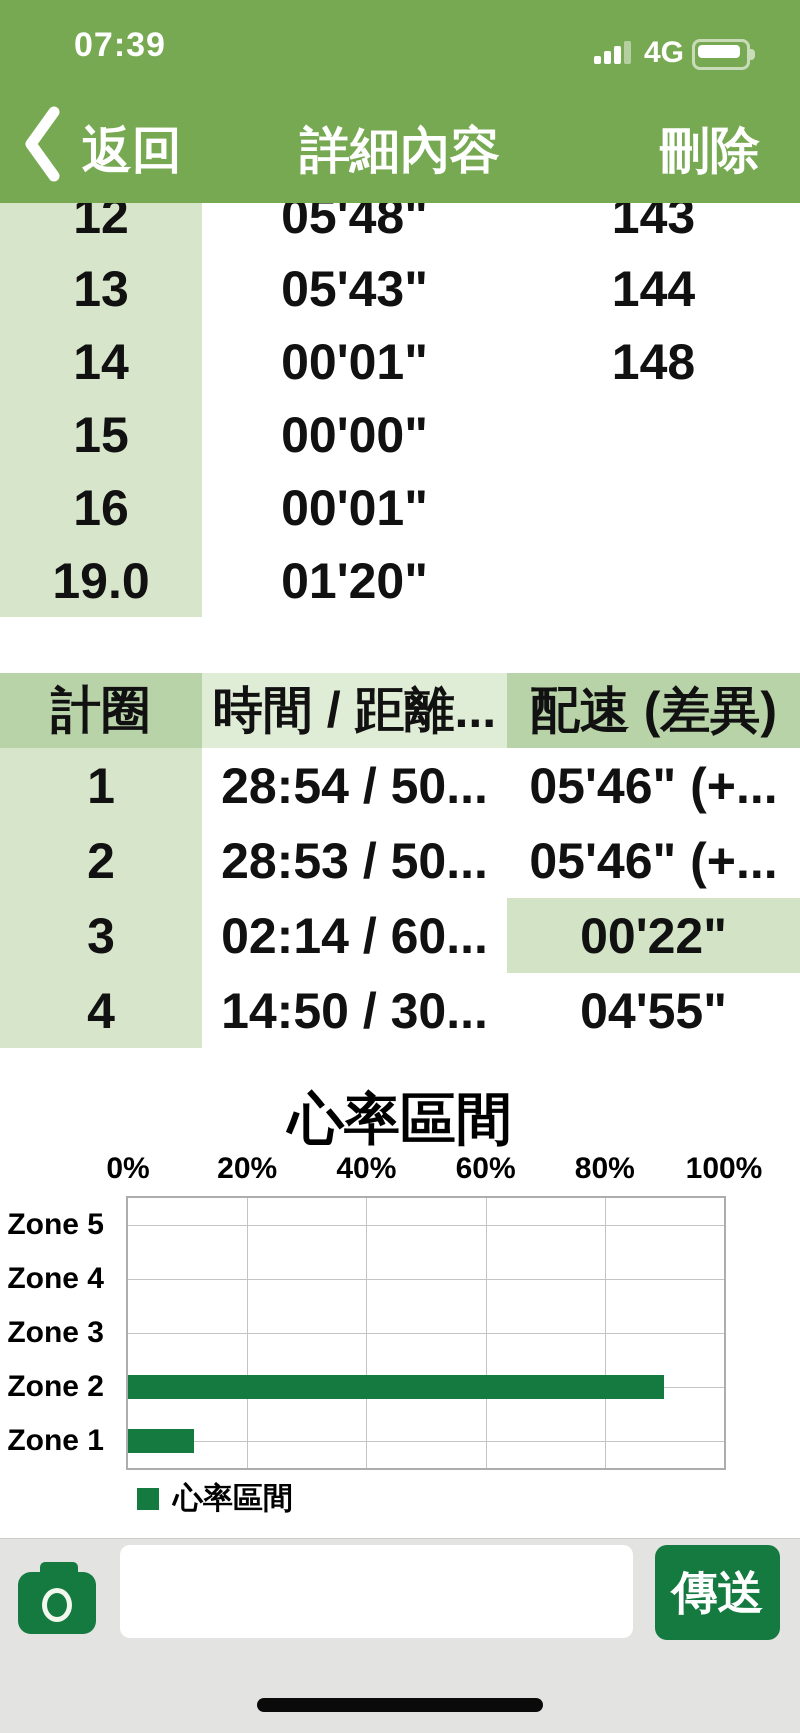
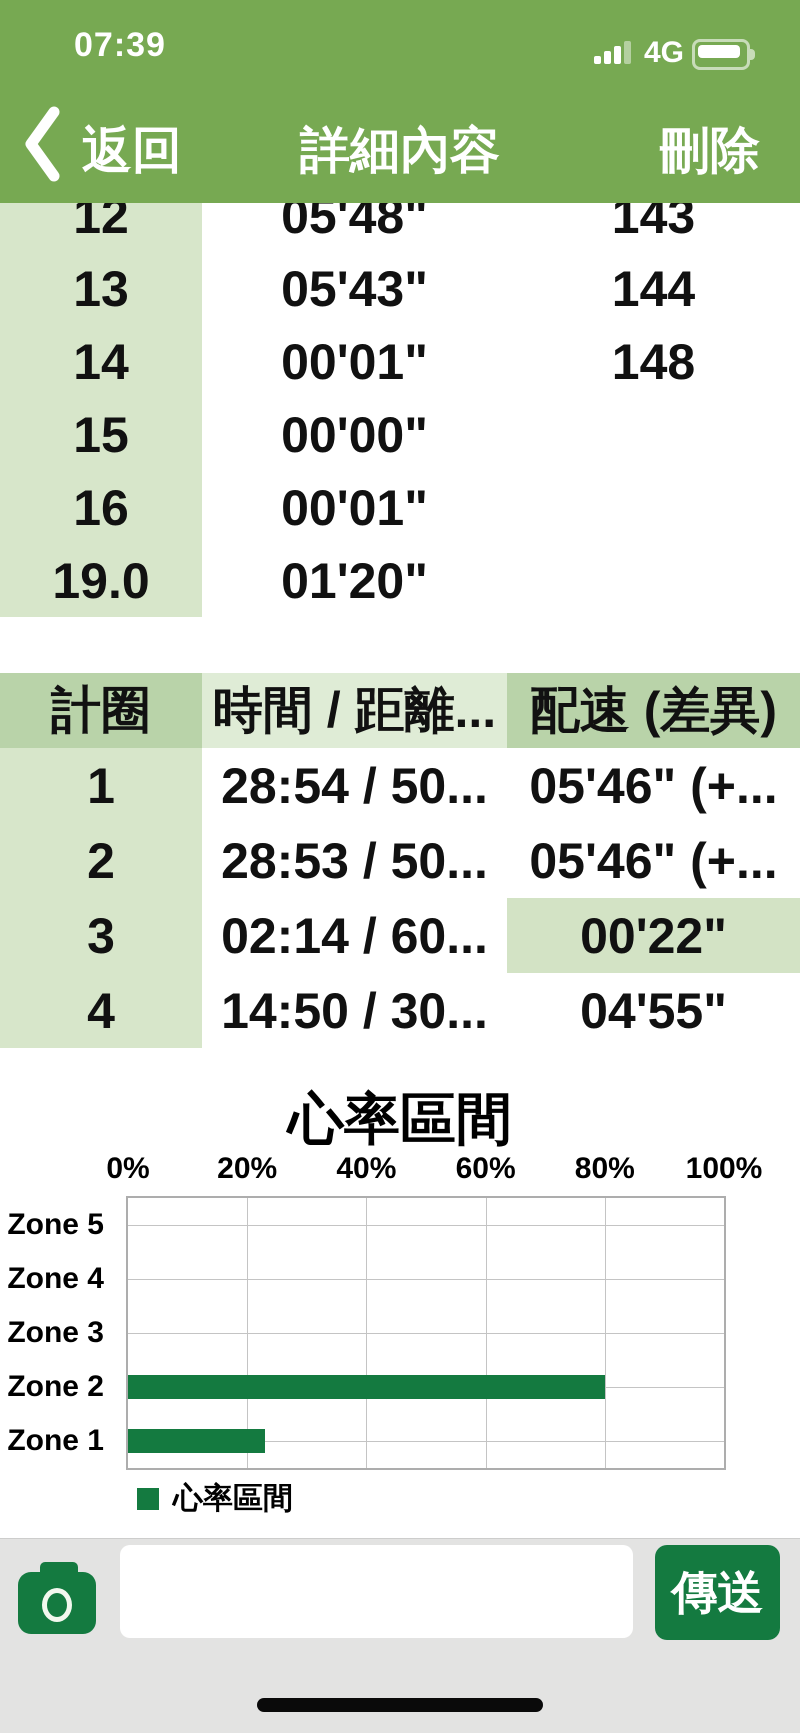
Zone 2: 90% -> 80%
Zone 1: 11% -> 23%
